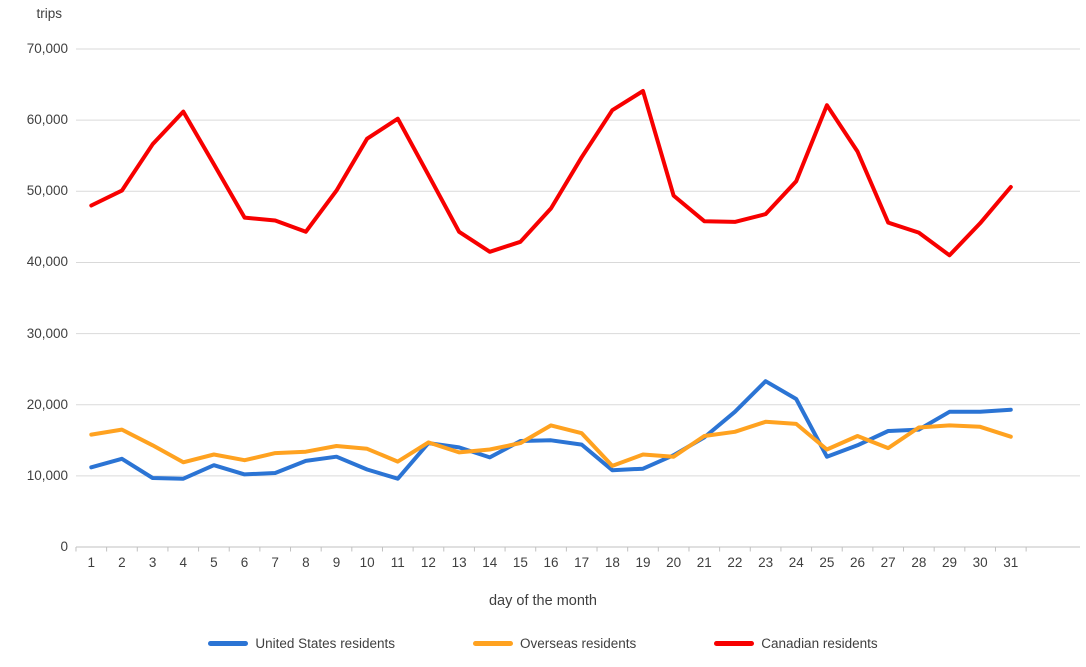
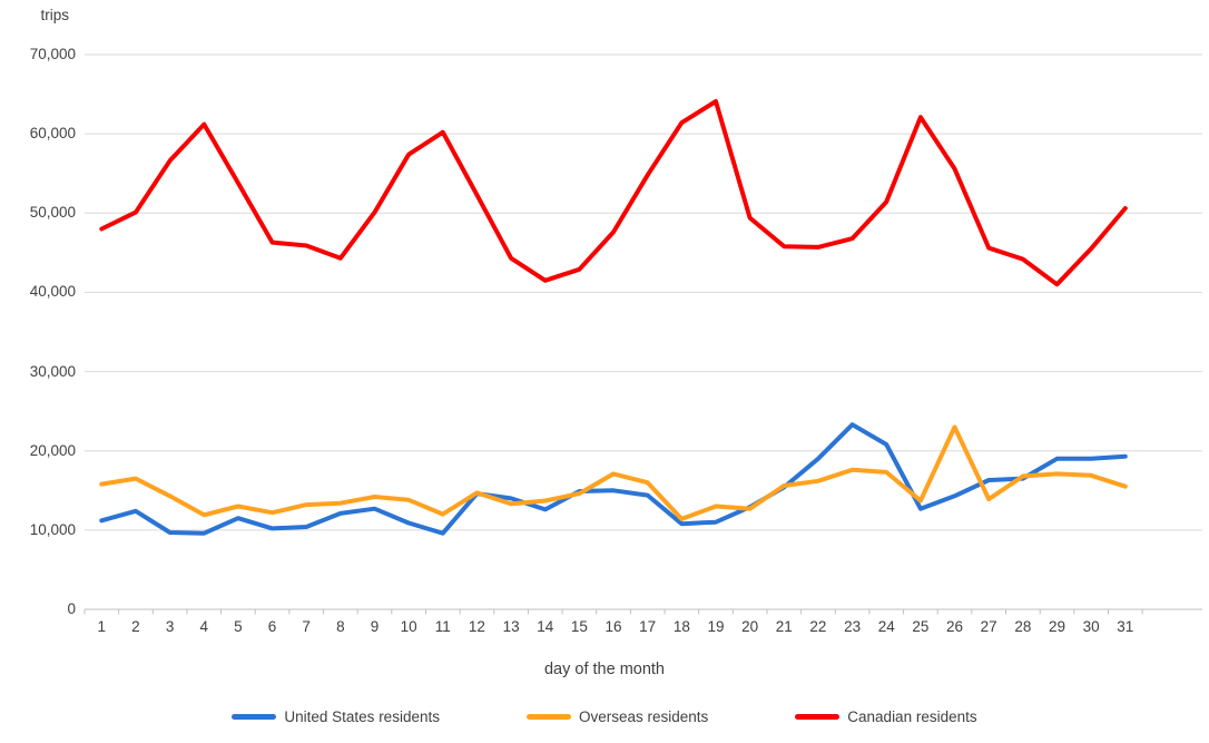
Overseas residents/26: 16000 -> 23000
